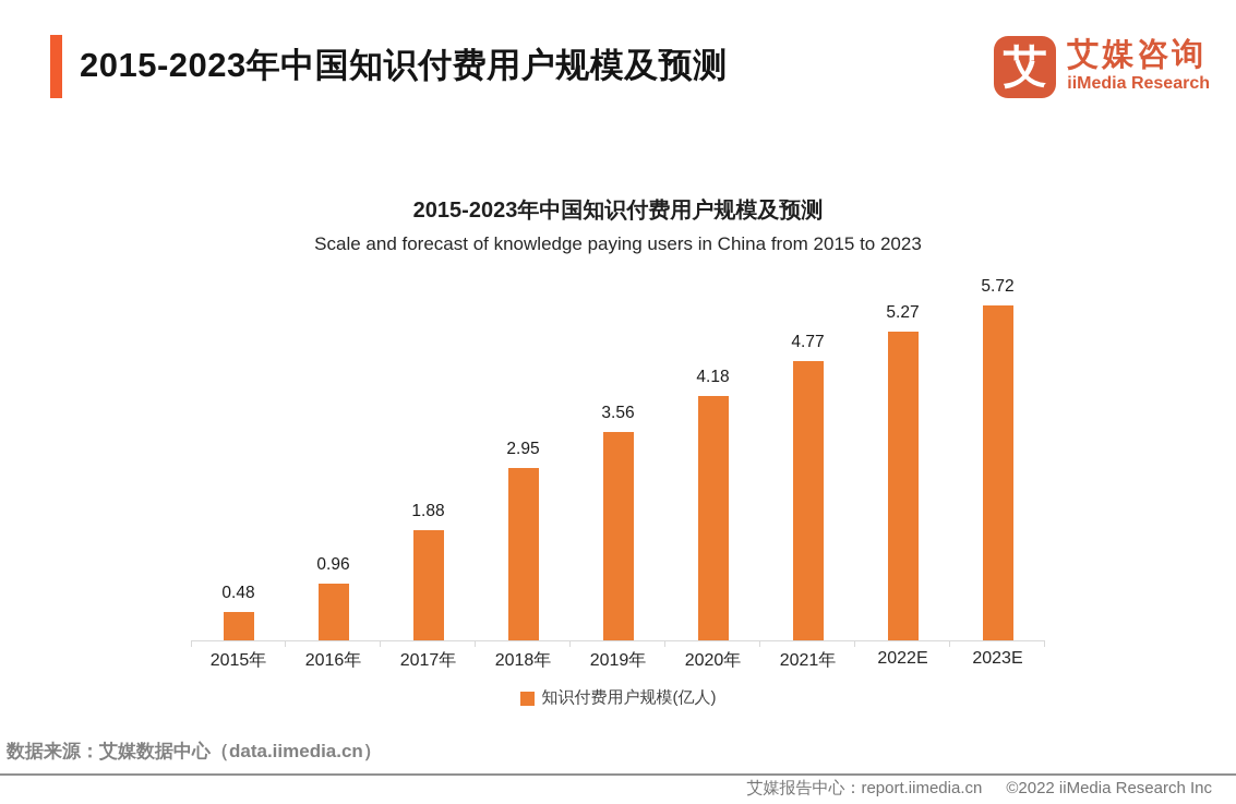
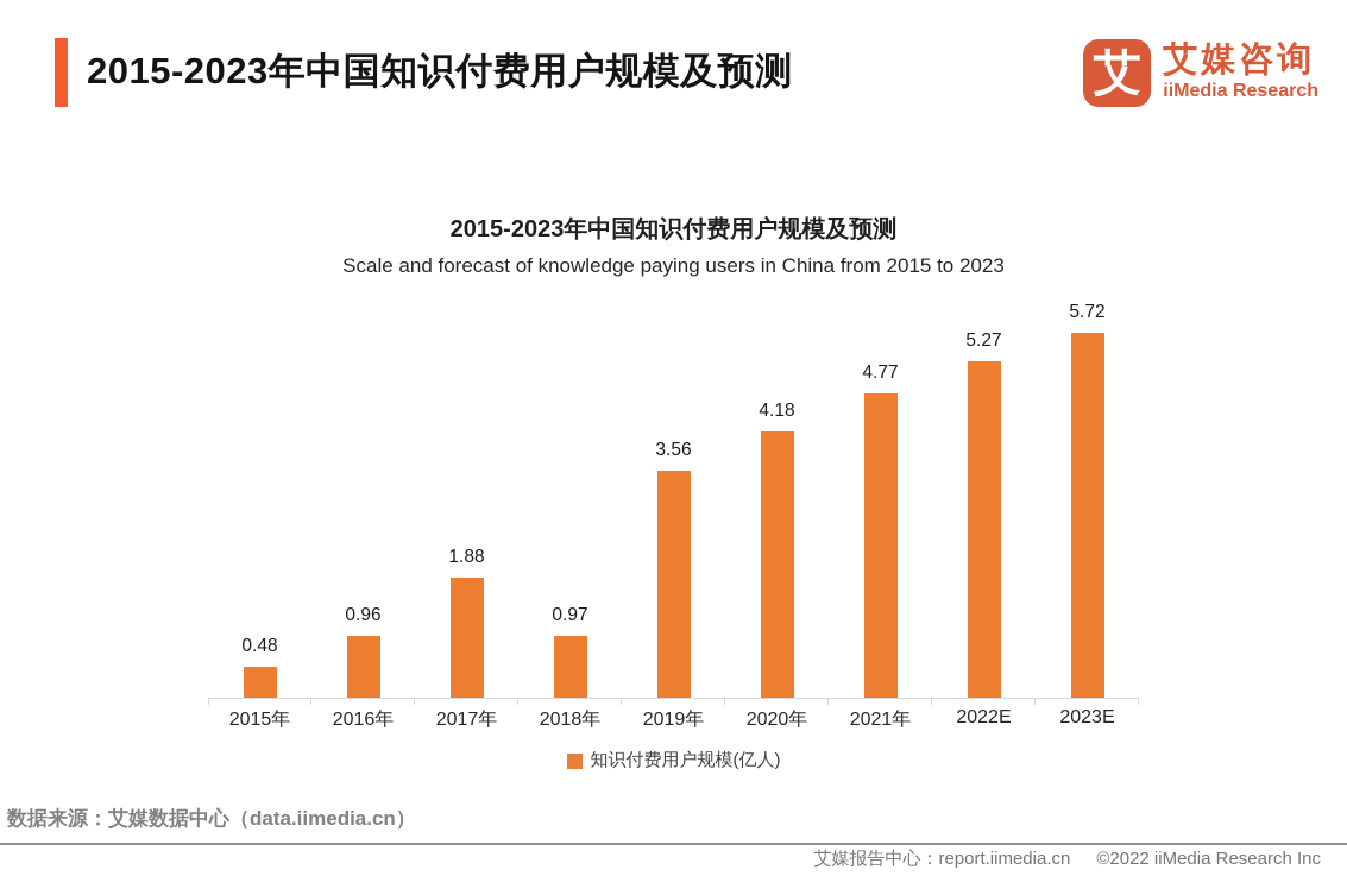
2018年: 2.95 -> 0.97
